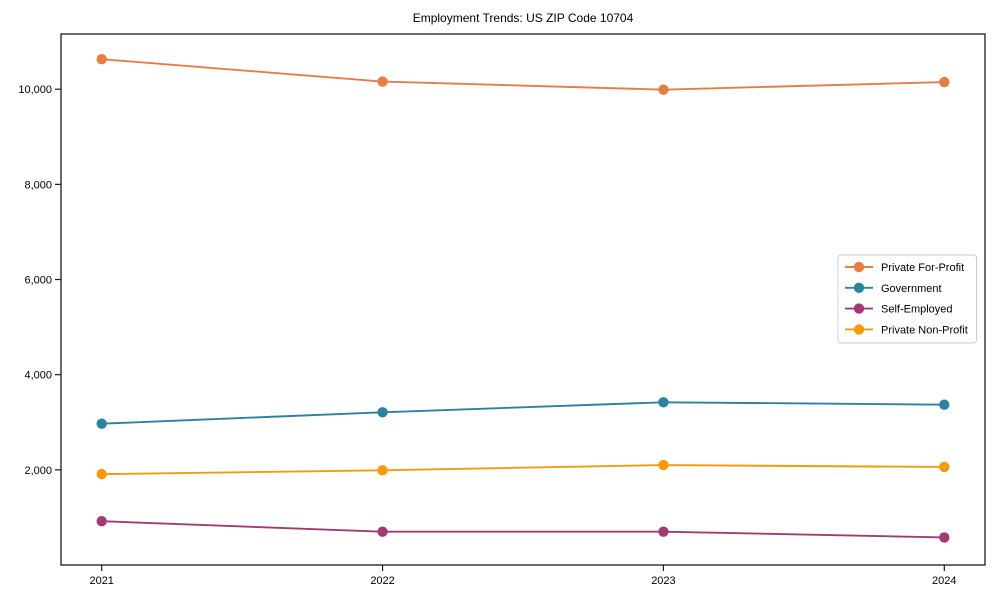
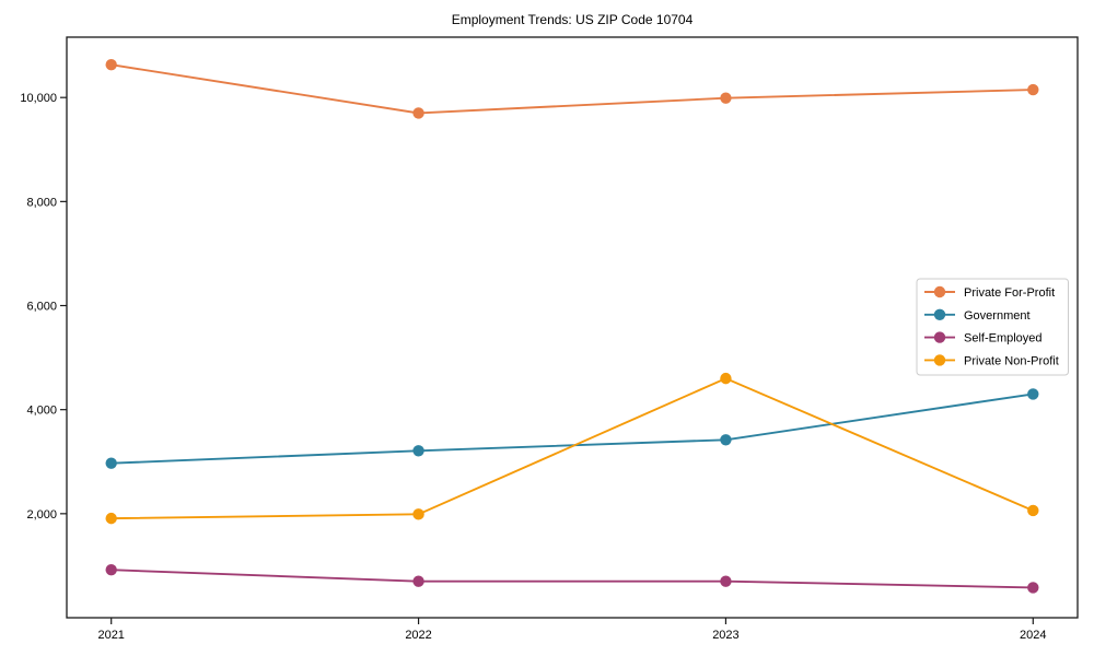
Private For-Profit/2022: 10200 -> 9700
Private Non-Profit/2023: 2100 -> 4600
Government/2024: 3400 -> 4300
